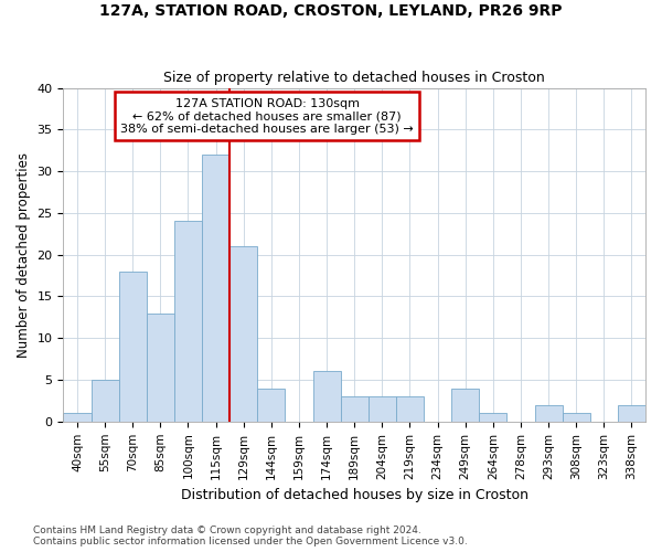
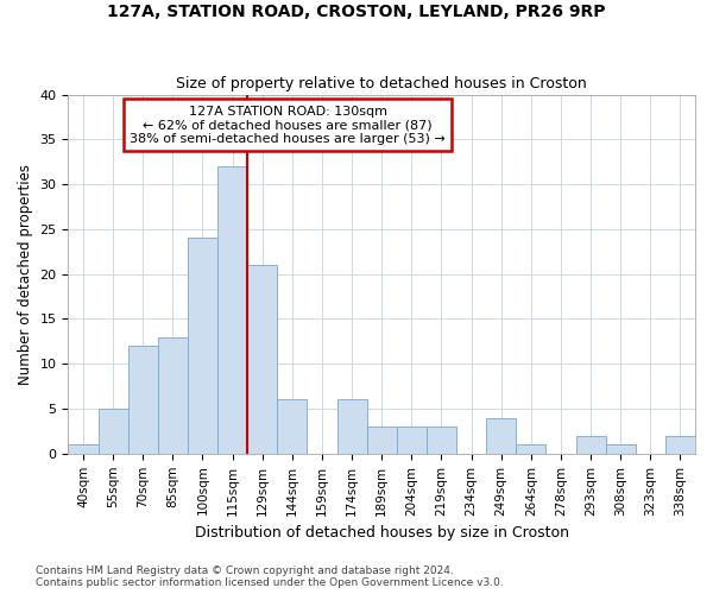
70sqm: 18 -> 12
144sqm: 4 -> 6
